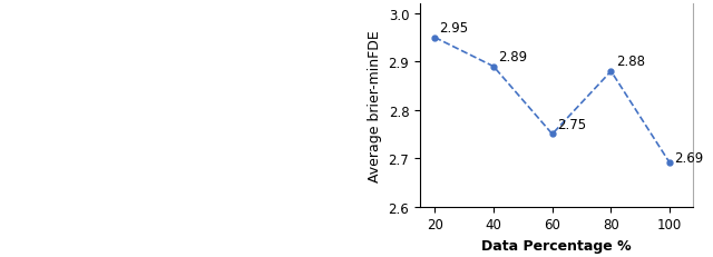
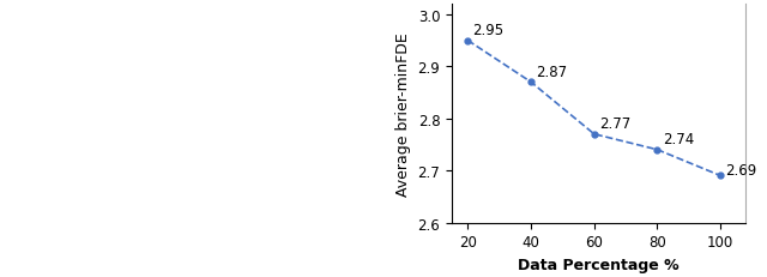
40: 2.89 -> 2.87
60: 2.75 -> 2.77
80: 2.88 -> 2.74
